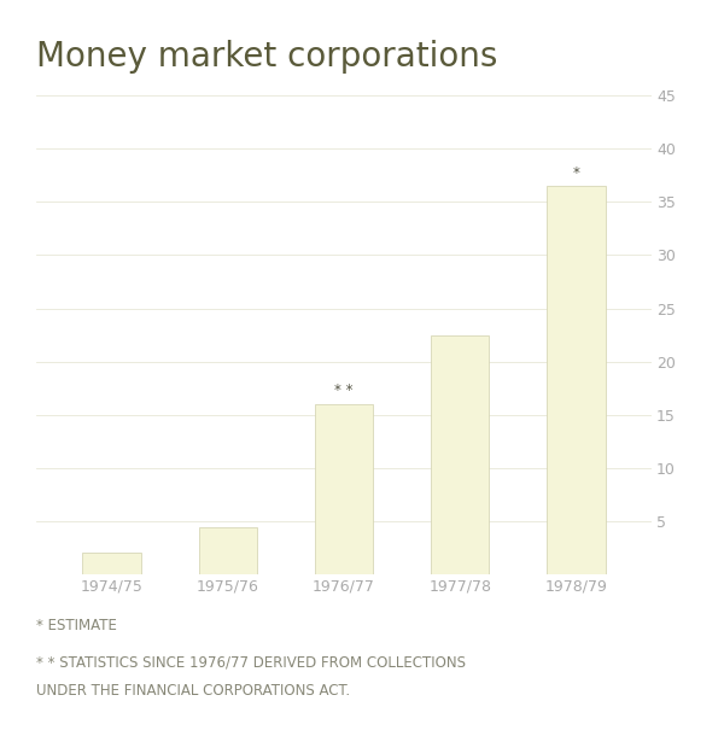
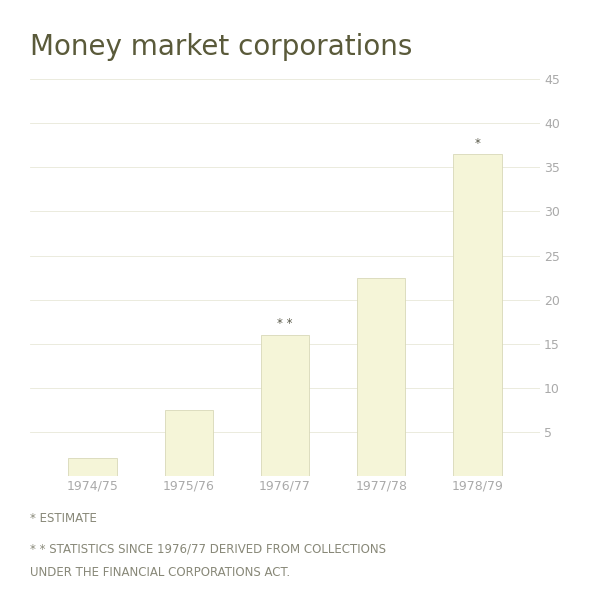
1975/76: 4.4 -> 7.5
